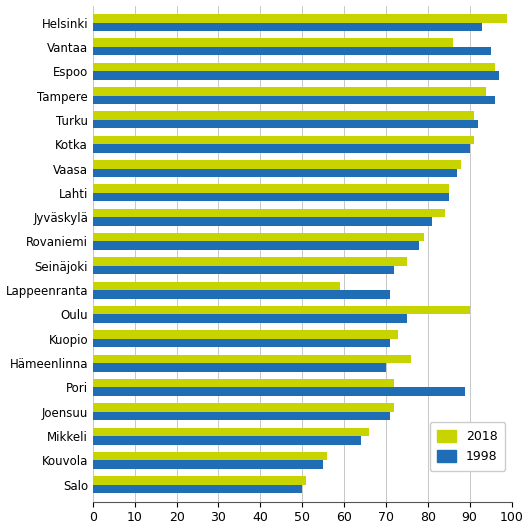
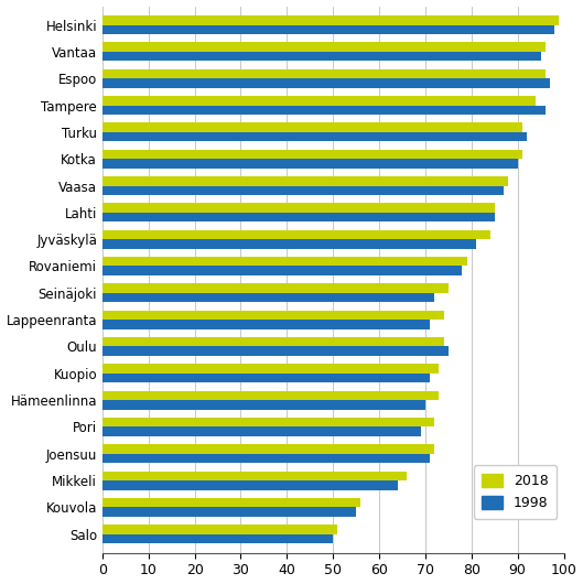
1998/Helsinki: 93 -> 98
2018/Vantaa: 86 -> 96
2018/Lappeenranta: 59 -> 74
2018/Oulu: 90 -> 74
2018/Hämeenlinna: 76 -> 73
1998/Pori: 89 -> 69
